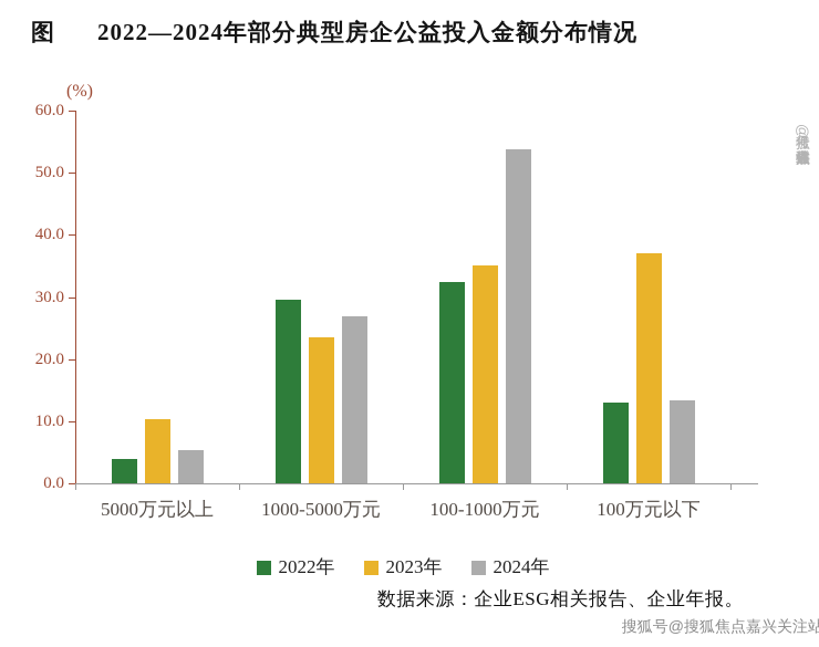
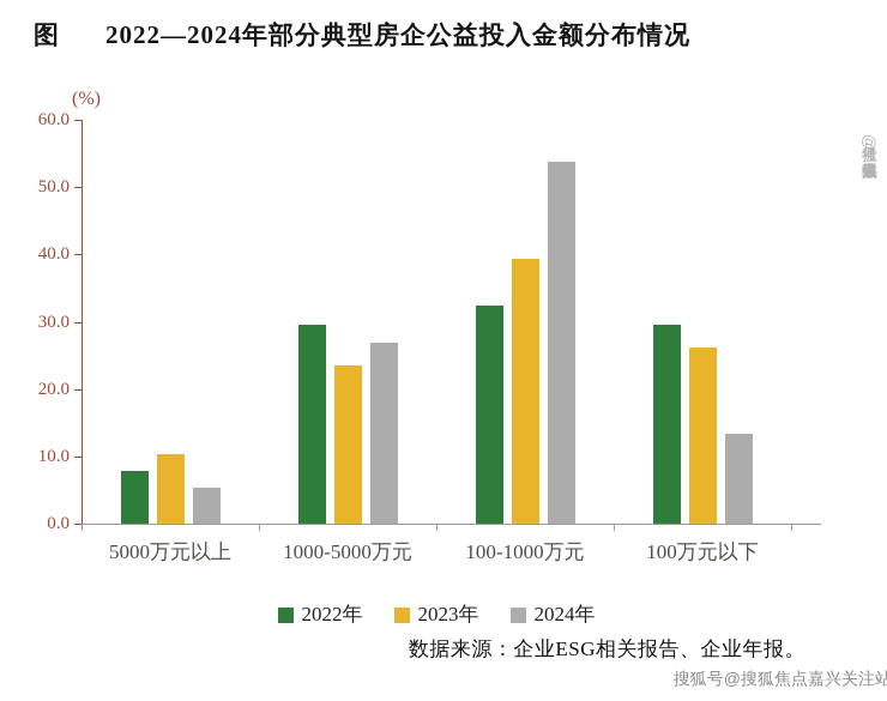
2022年/5000万元以上: 4 -> 8
2023年/100-1000万元: 35 -> 39
2022年/100万元以下: 13 -> 30
2023年/100万元以下: 37 -> 26
